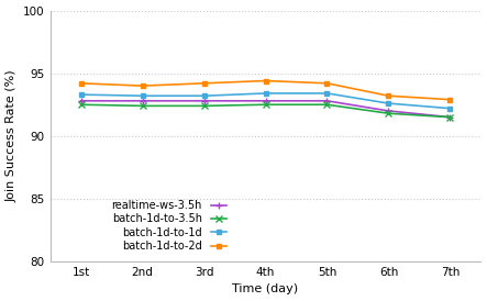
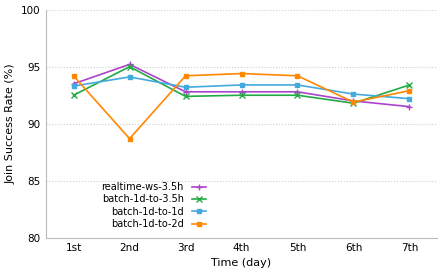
realtime-ws-3.5h/1st: 92.8 -> 93.5
realtime-ws-3.5h/2nd: 92.8 -> 95.2
batch-1d-to-3.5h/2nd: 92.4 -> 95.0
batch-1d-to-1d/2nd: 93.2 -> 94.1
batch-1d-to-2d/2nd: 94.0 -> 88.7
batch-1d-to-2d/6th: 93.2 -> 91.9
batch-1d-to-3.5h/7th: 91.5 -> 93.4
